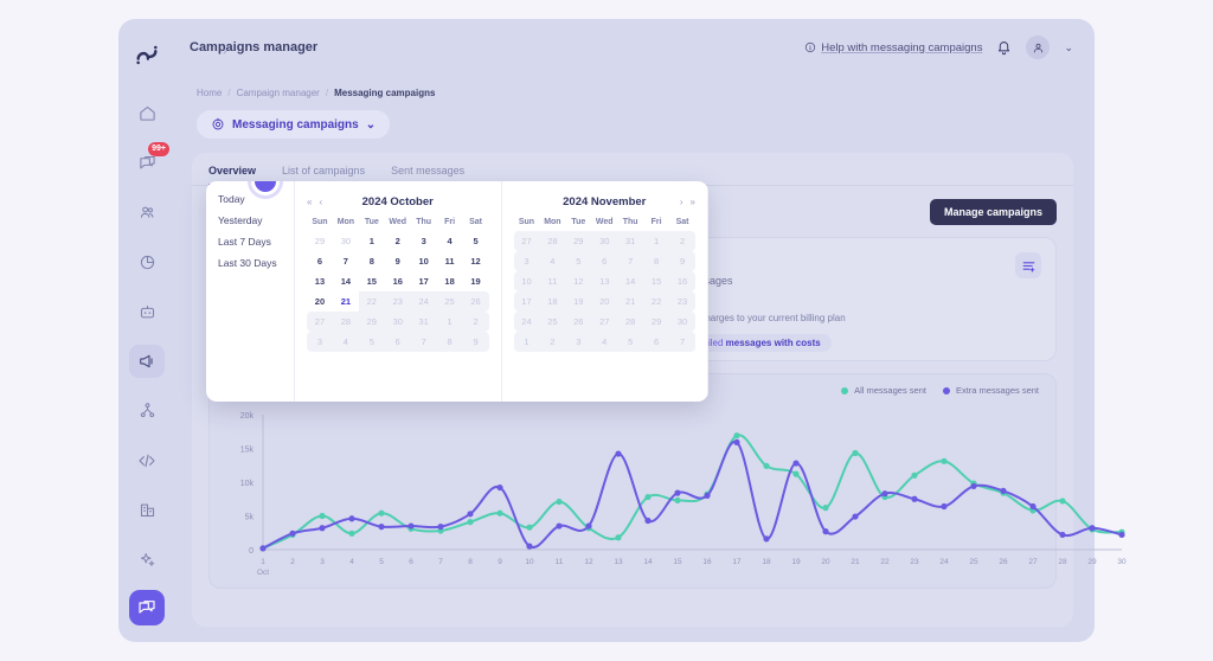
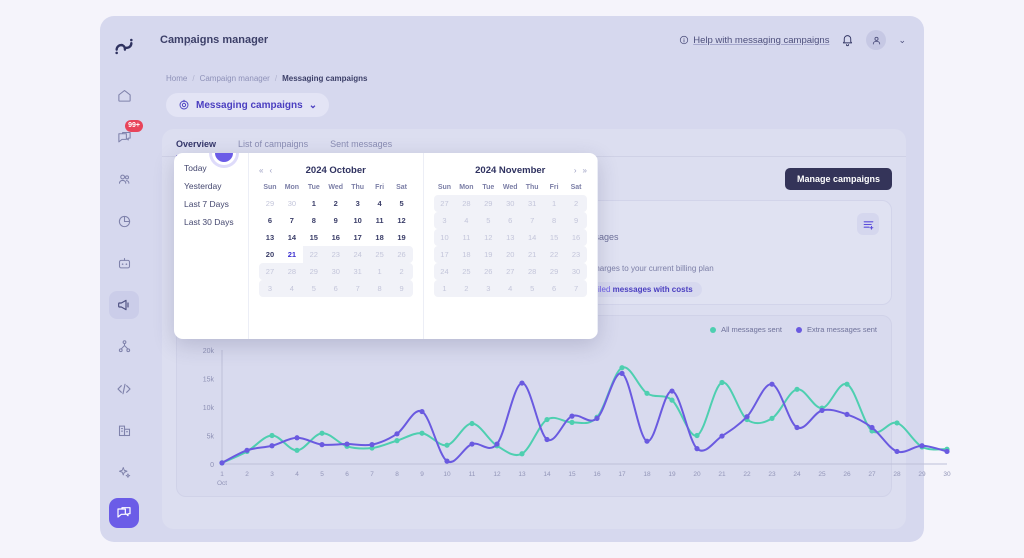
Extra messages sent/18: 2k -> 4k
All messages sent/20: 6k -> 5k
All messages sent/23: 11k -> 8k
Extra messages sent/23: 8k -> 14k
All messages sent/26: 8k -> 14k
